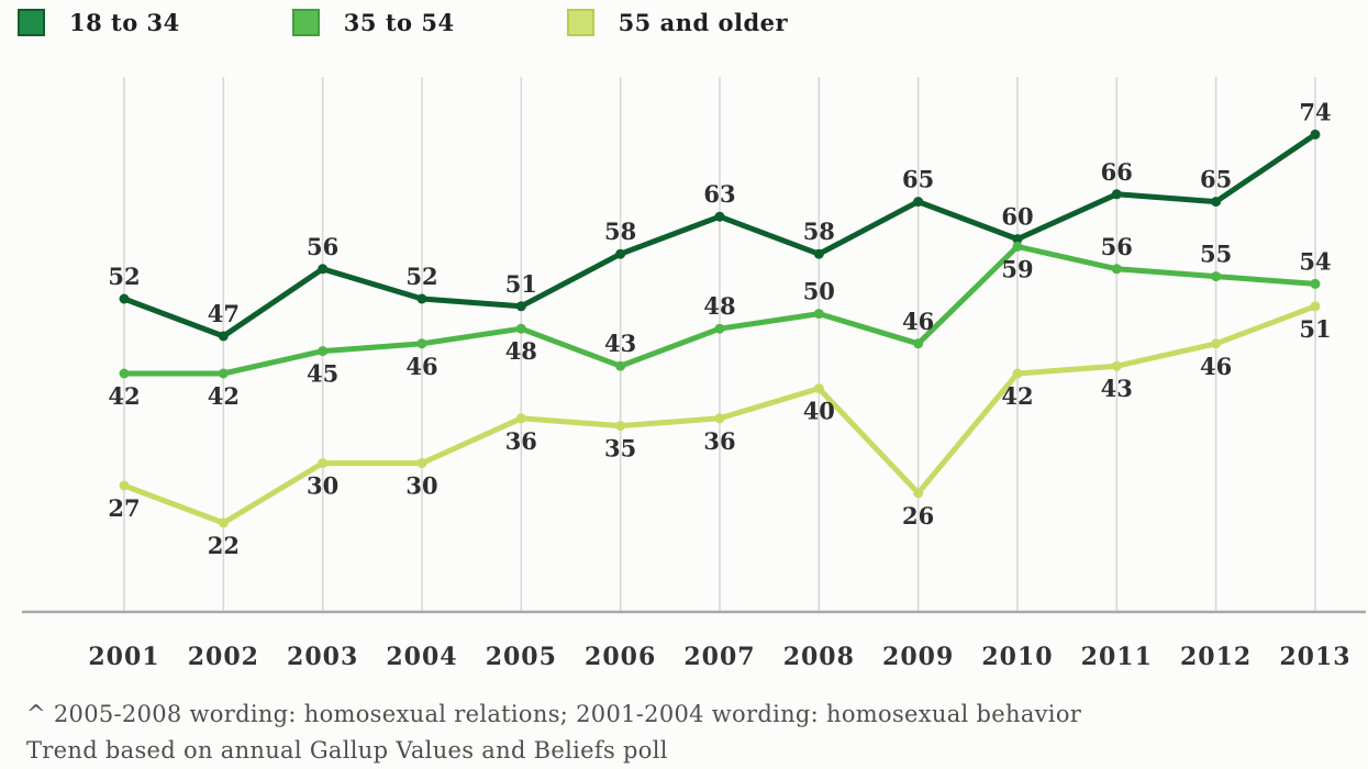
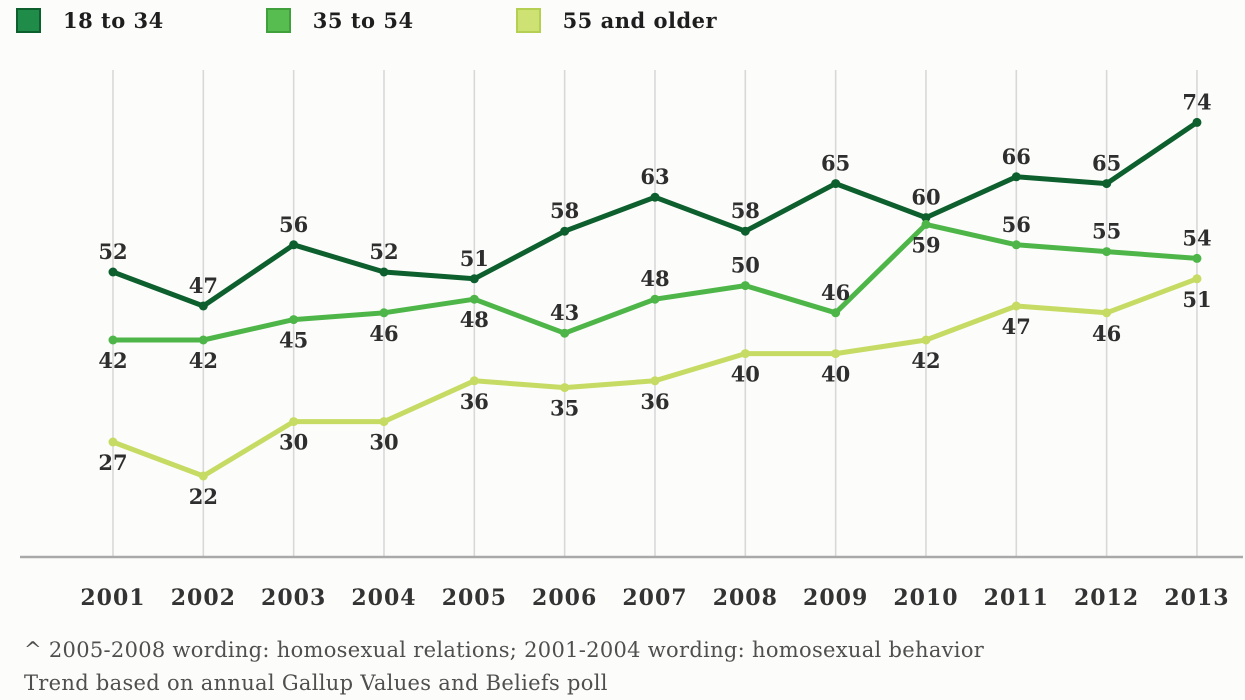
55 and older/2009: 26 -> 40
55 and older/2011: 43 -> 47
